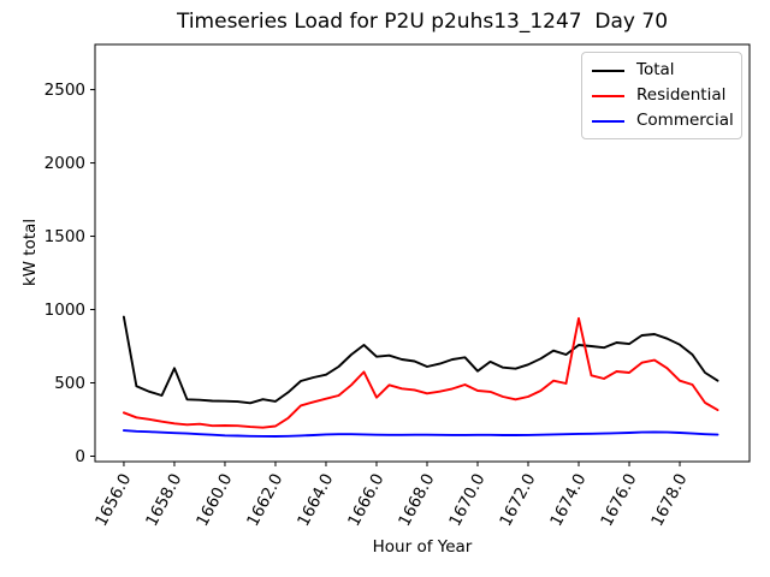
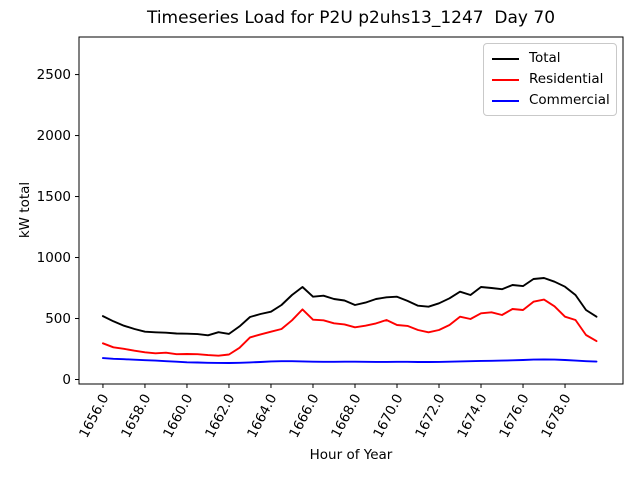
Total/1656.0: 950 -> 520
Total/1658.0: 600 -> 390
Residential/1666.0: 400 -> 490
Total/1670.0: 580 -> 680
Residential/1674.0: 940 -> 540
